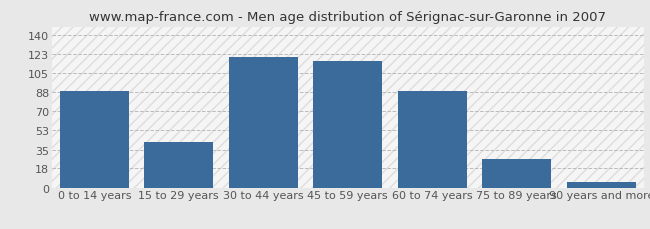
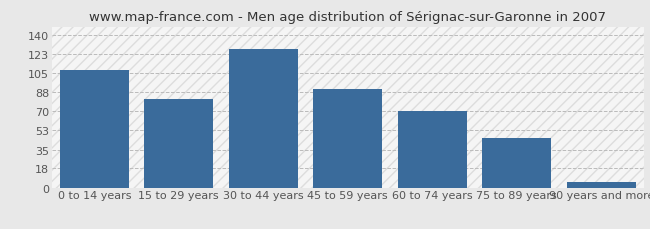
0 to 14 years: 89 -> 108
15 to 29 years: 42 -> 81
30 to 44 years: 120 -> 127
45 to 59 years: 116 -> 91
60 to 74 years: 89 -> 70
75 to 89 years: 26 -> 46
